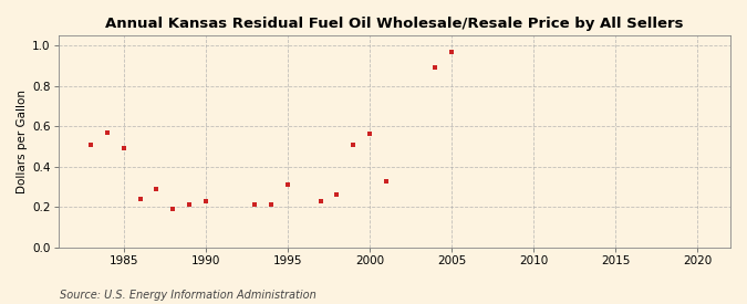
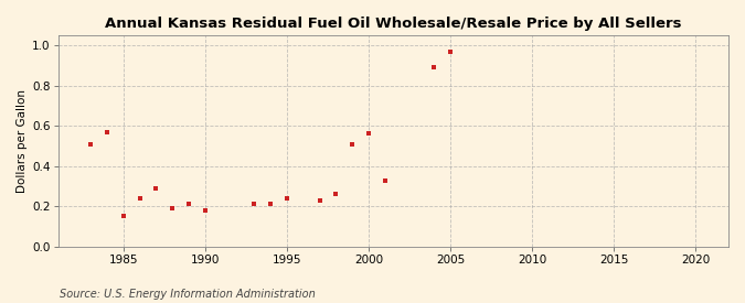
1985: 0.49 -> 0.15
1990: 0.23 -> 0.18
1995: 0.31 -> 0.24
